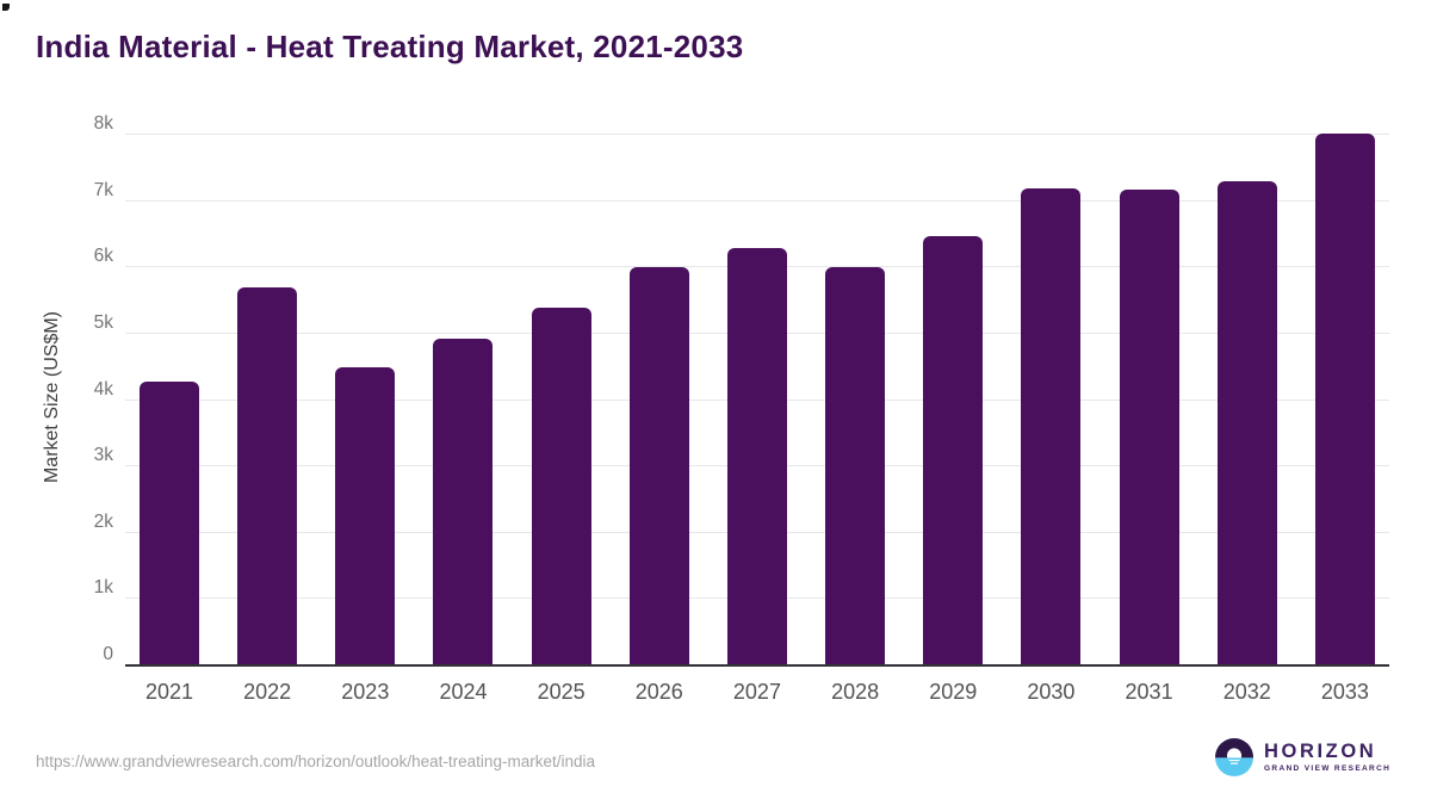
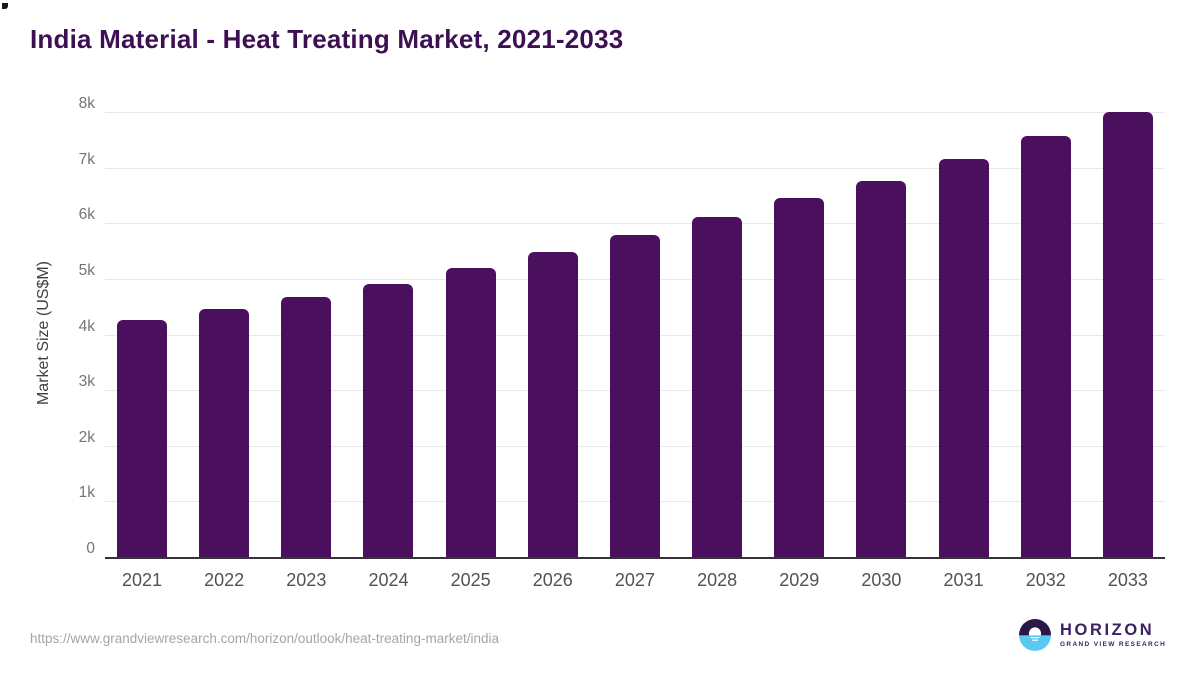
2022: 5.7k -> 4.5k
2023: 4.5k -> 4.7k
2025: 5.4k -> 5.2k
2026: 6.0k -> 5.5k
2027: 6.3k -> 5.8k
2028: 6.0k -> 6.1k
2030: 7.2k -> 6.8k
2032: 7.3k -> 7.6k
